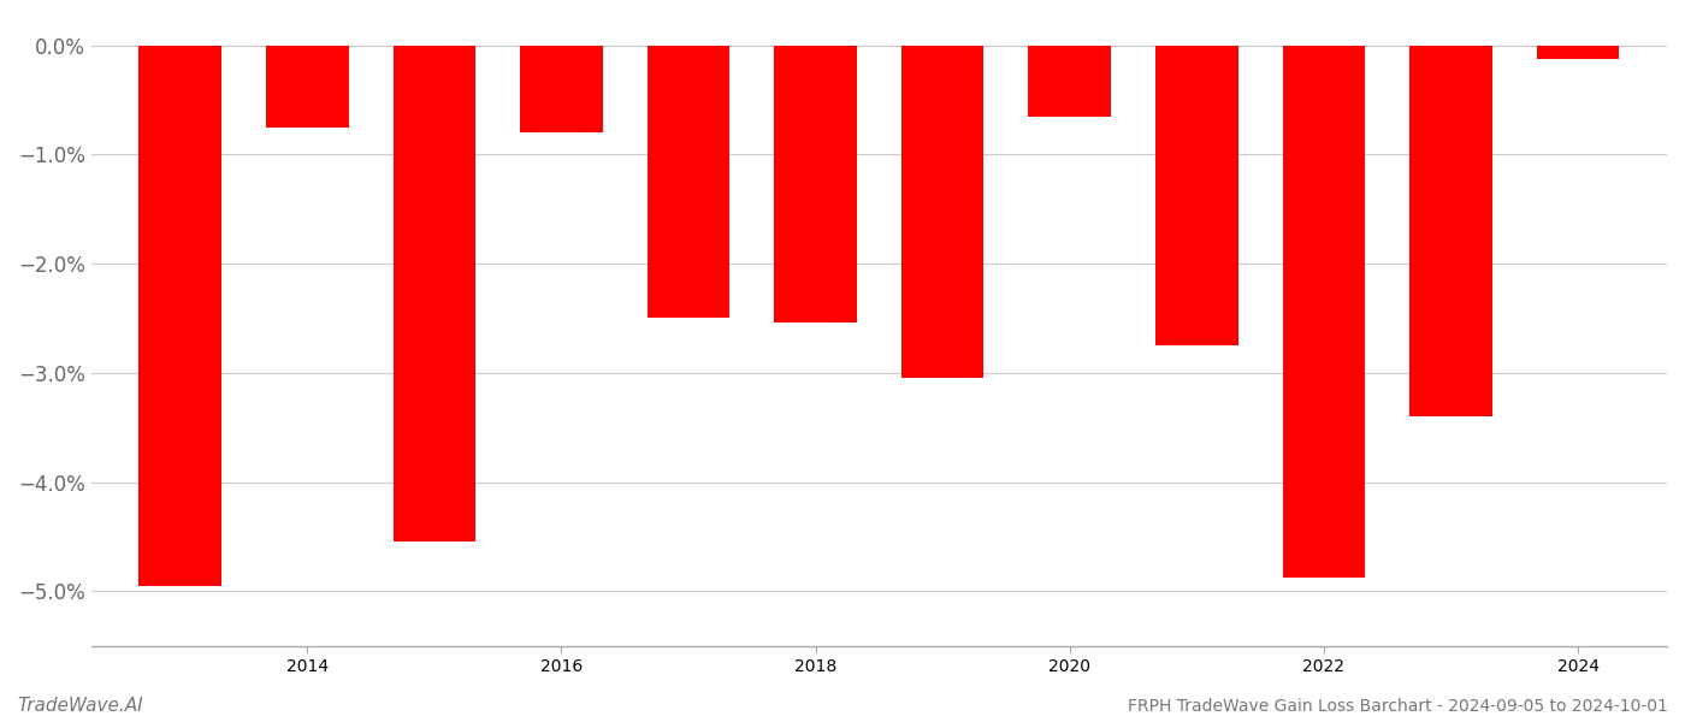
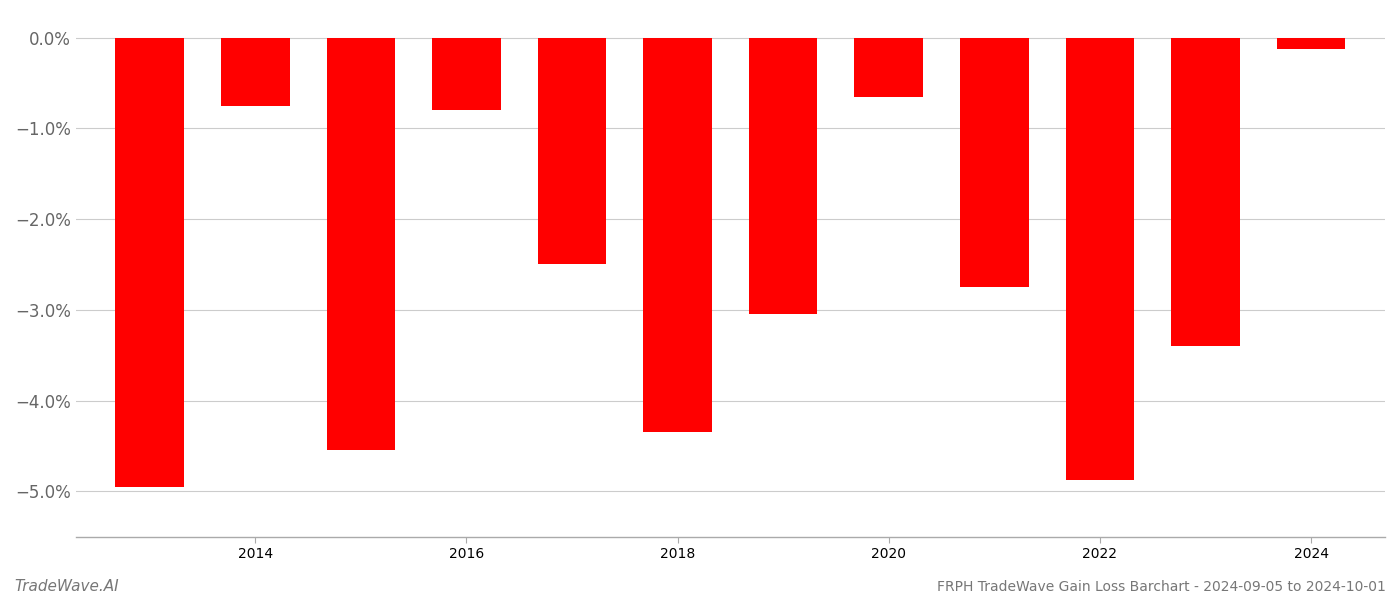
2018: -2.54% -> -4.35%
